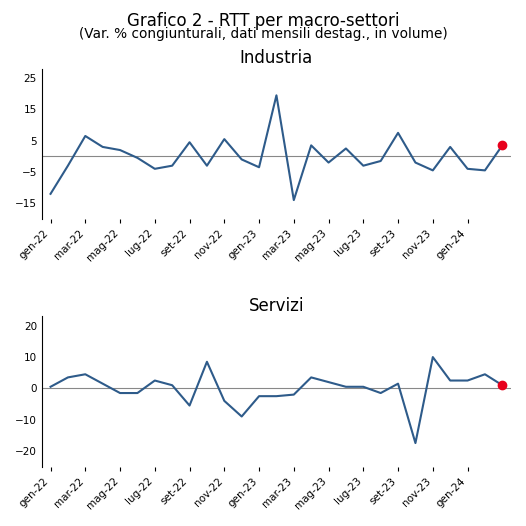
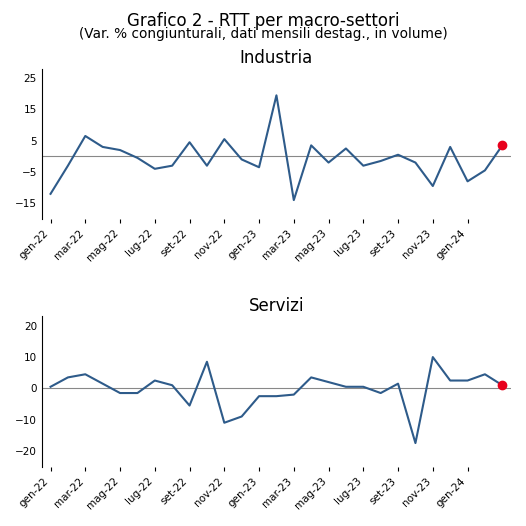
Industria/set-23: 7.5 -> 0.5
Industria/nov-23: -4.5 -> -9.5
Industria/gen-24: -4.0 -> -8.0
Servizi/nov-22: -4.0 -> -11.0
